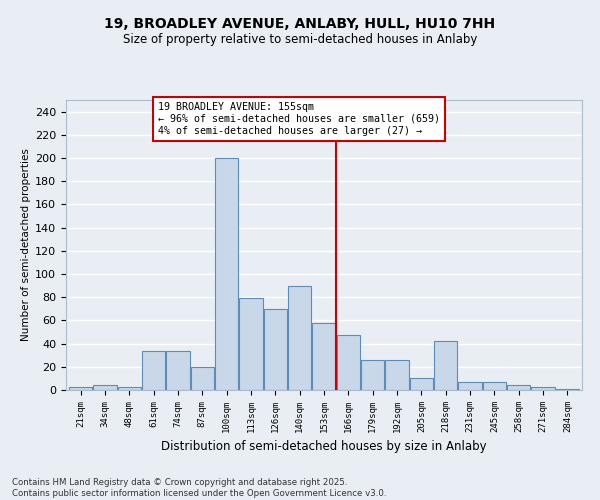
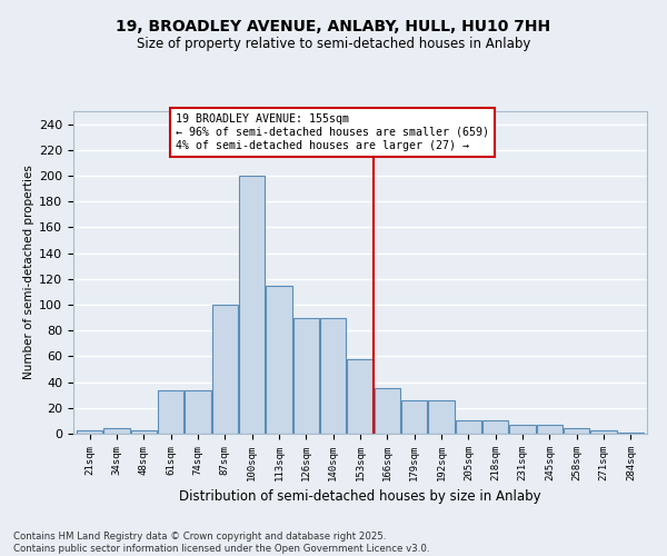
87sqm: 20 -> 100
113sqm: 79 -> 115
126sqm: 70 -> 90
166sqm: 47 -> 35
218sqm: 42 -> 10
